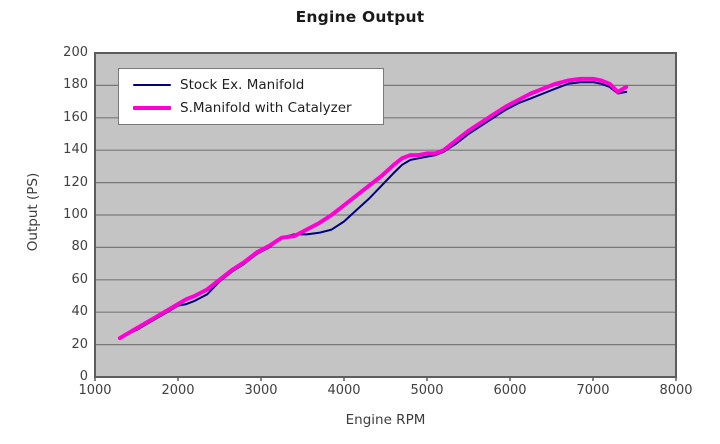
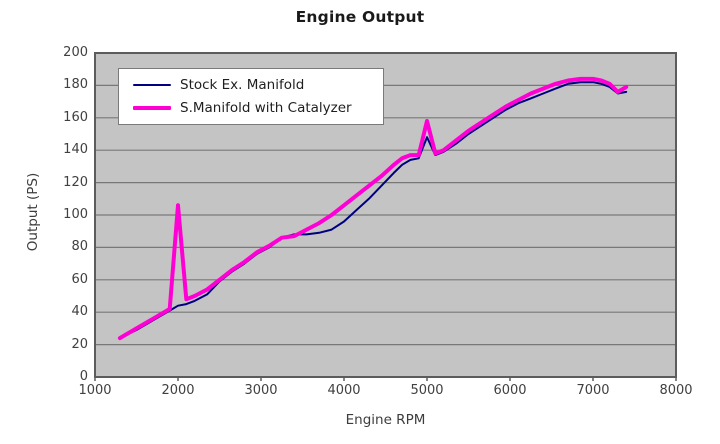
S.Manifold with Catalyzer/2000: 45 -> 106
Stock Ex. Manifold/5000: 136 -> 148
S.Manifold with Catalyzer/5000: 138 -> 158
